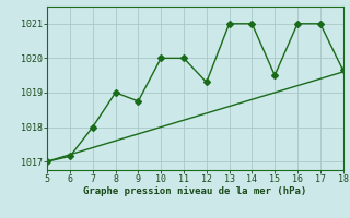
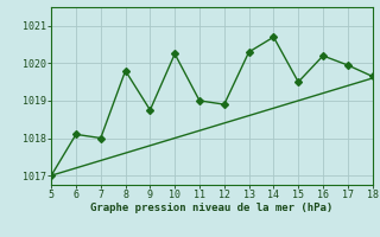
6: 1017.15 -> 1018.10
8: 1019.00 -> 1019.80
10: 1020.00 -> 1020.25
11: 1020.00 -> 1019.00
12: 1019.30 -> 1018.90
13: 1021.00 -> 1020.30
14: 1021.00 -> 1020.70
16: 1021.00 -> 1020.20
17: 1021.00 -> 1019.95
